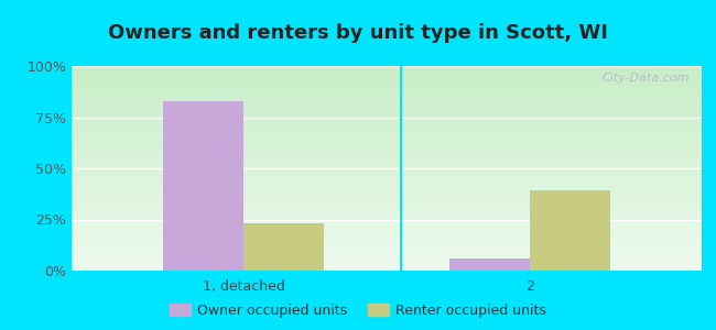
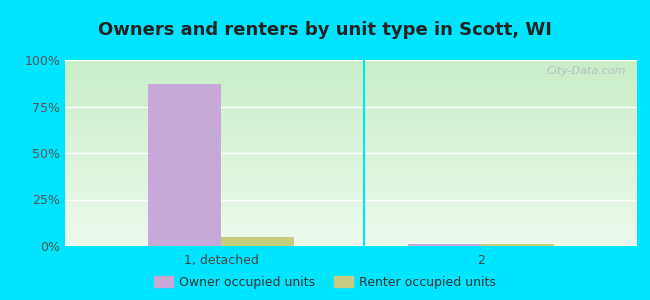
Owner occupied units/1, detached: 83% -> 87%
Renter occupied units/1, detached: 23% -> 5%
Owner occupied units/2: 6% -> 1%
Renter occupied units/2: 39% -> 1%
